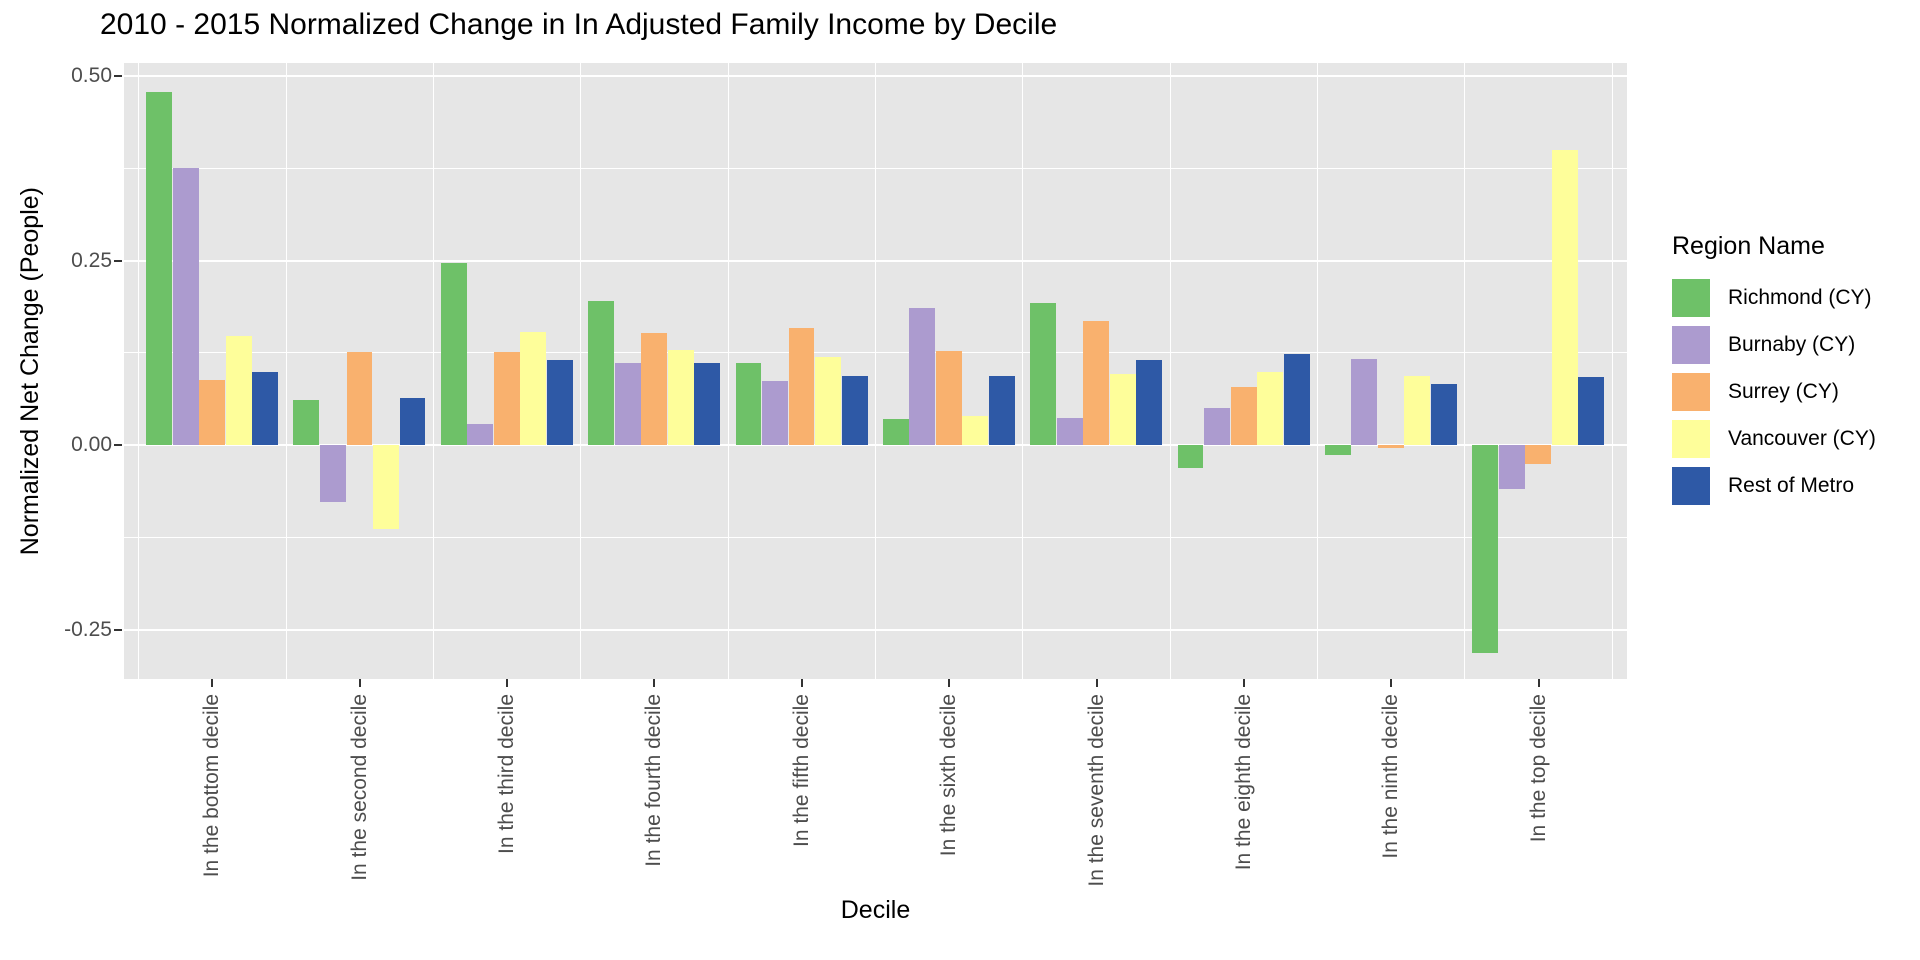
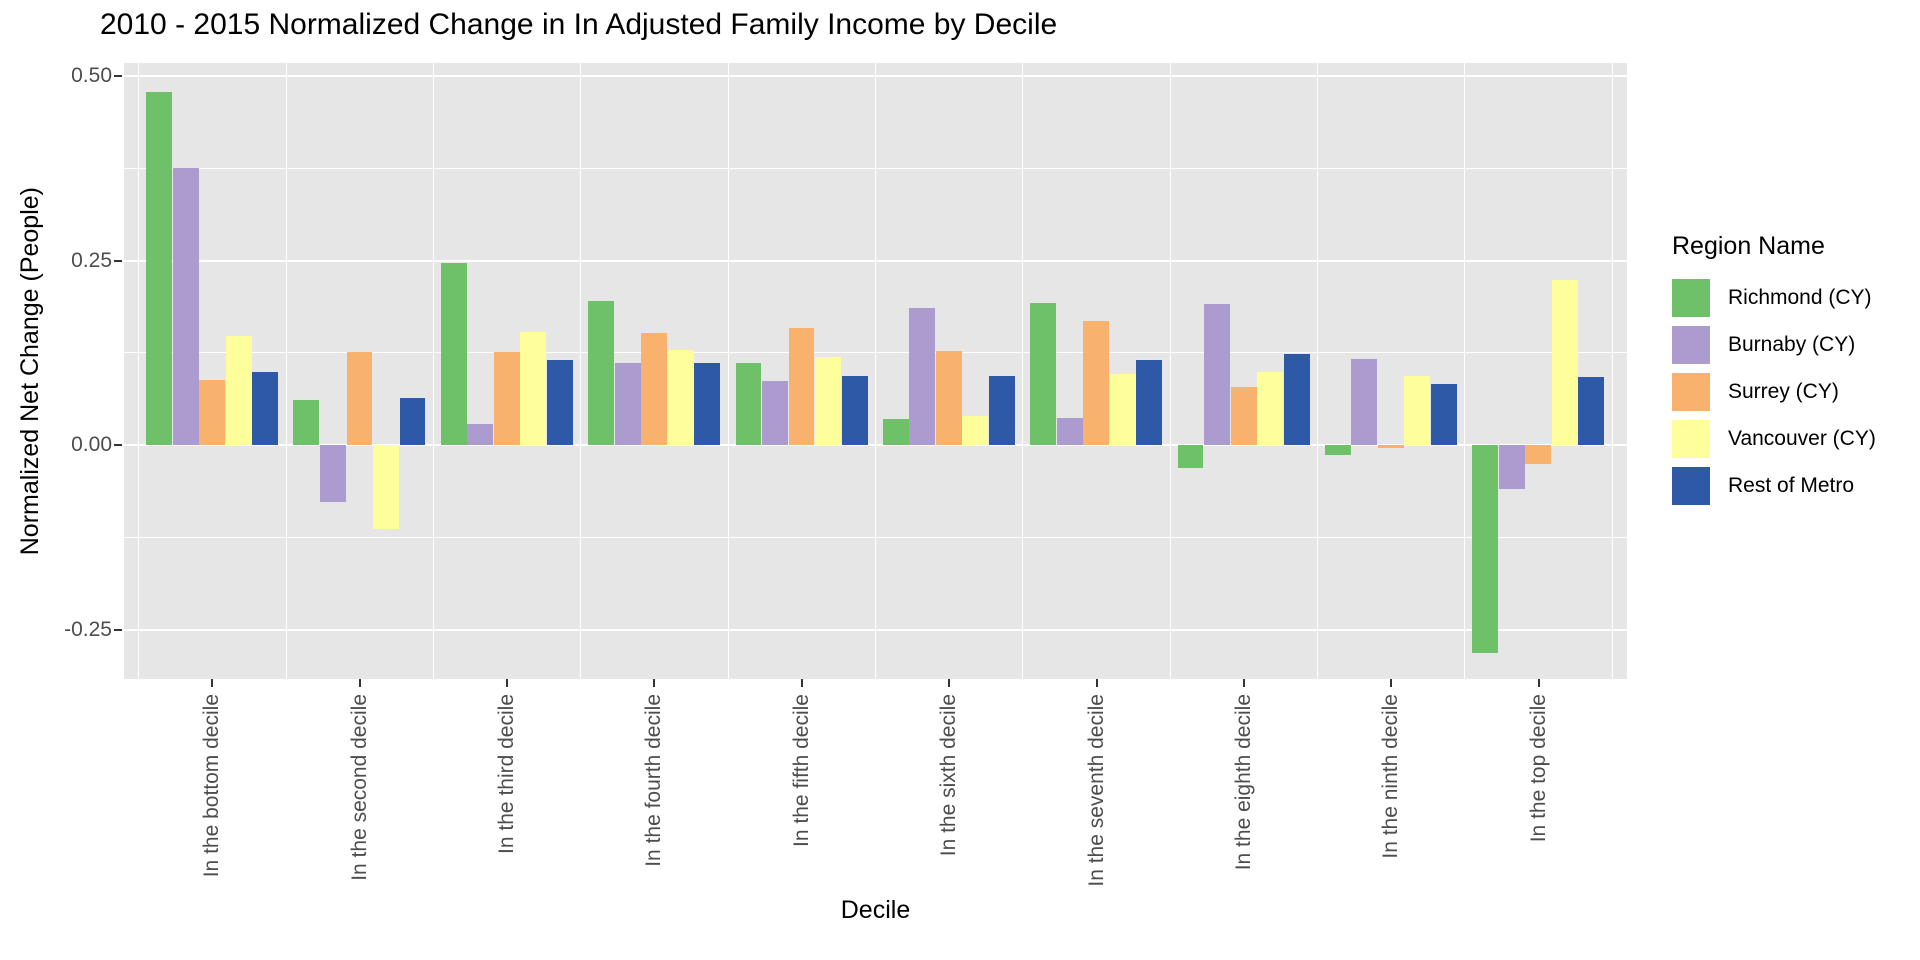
Burnaby (CY)/In the eighth decile: 0.05 -> 0.19
Vancouver (CY)/In the top decile: 0.40 -> 0.22
